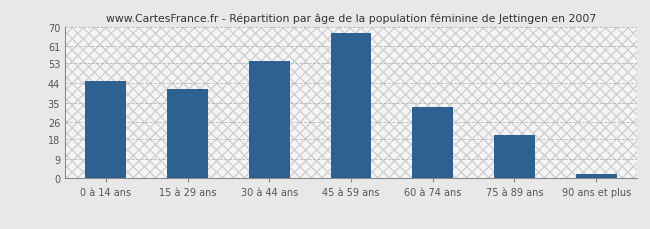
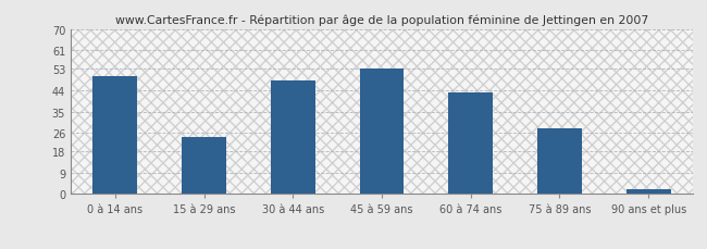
0 à 14 ans: 45 -> 50
15 à 29 ans: 41 -> 24
30 à 44 ans: 54 -> 48
45 à 59 ans: 67 -> 53
60 à 74 ans: 33 -> 43
75 à 89 ans: 20 -> 28
